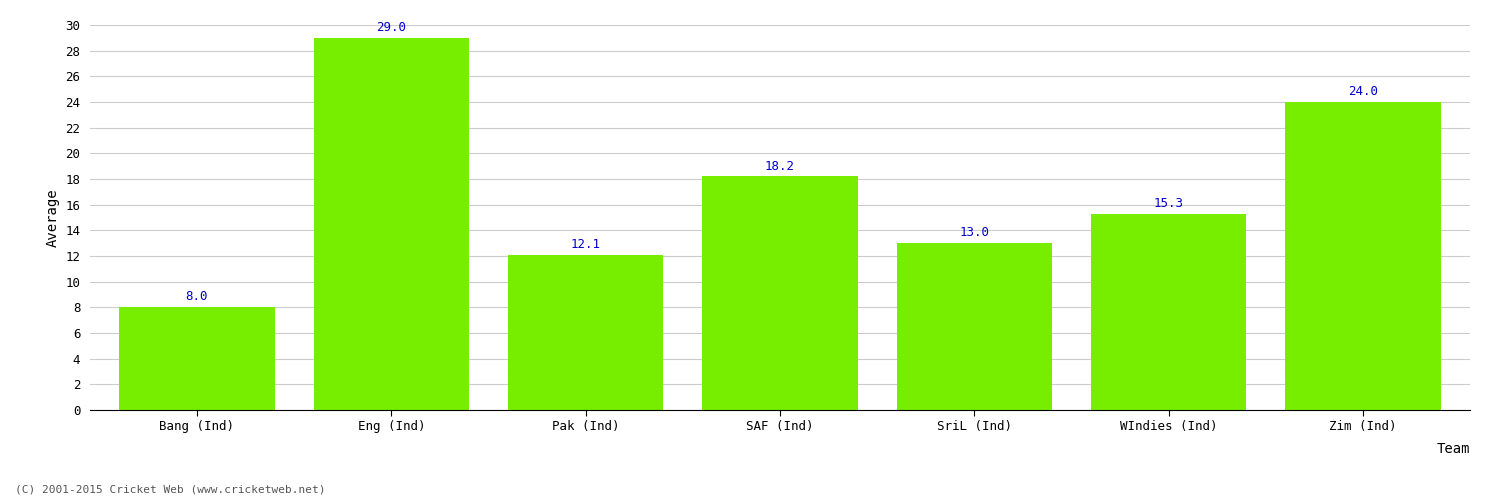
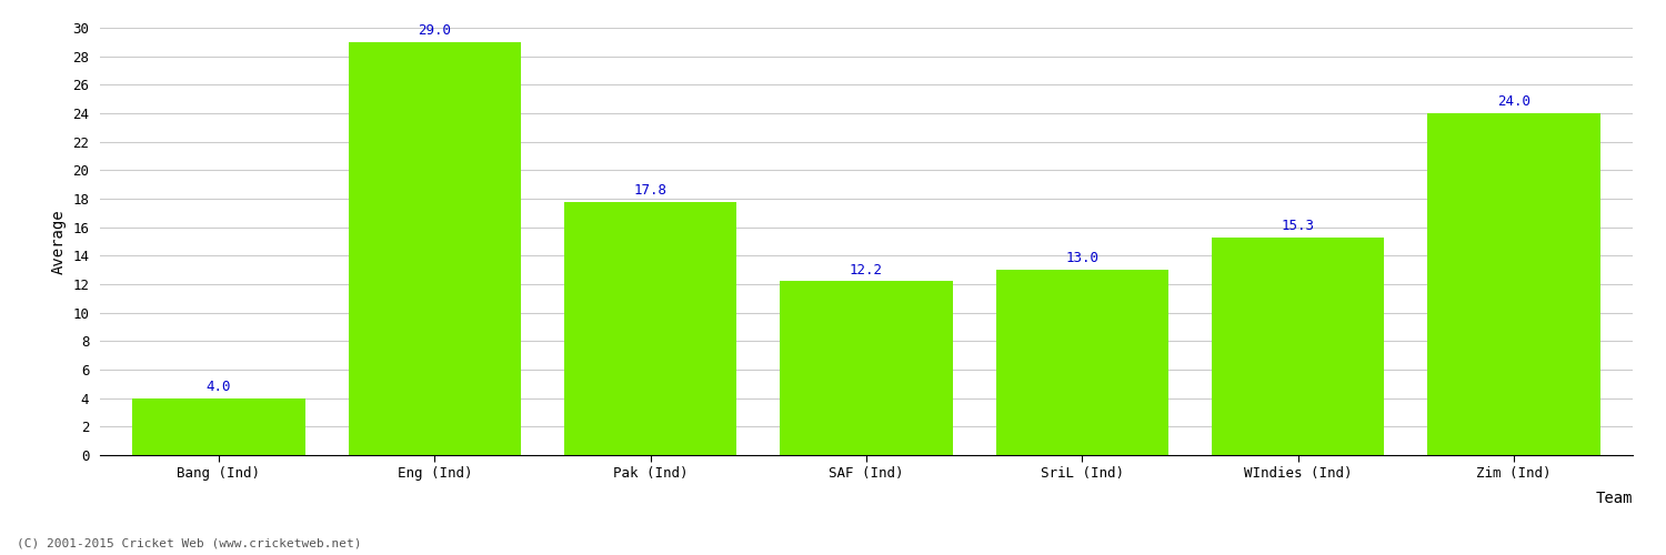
Bang (Ind): 8.0 -> 4.0
Pak (Ind): 12.1 -> 17.8
SAF (Ind): 18.2 -> 12.2
